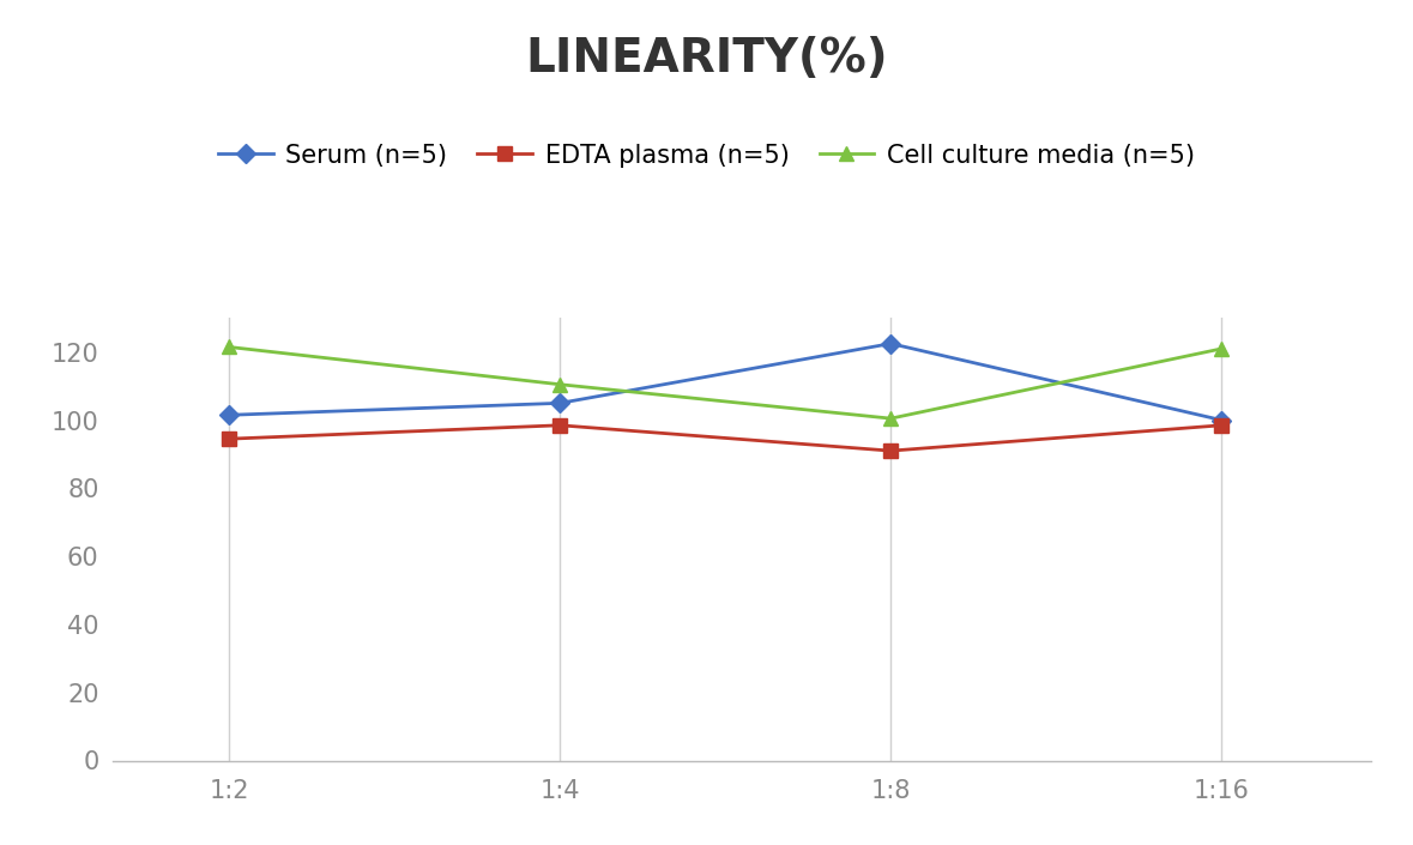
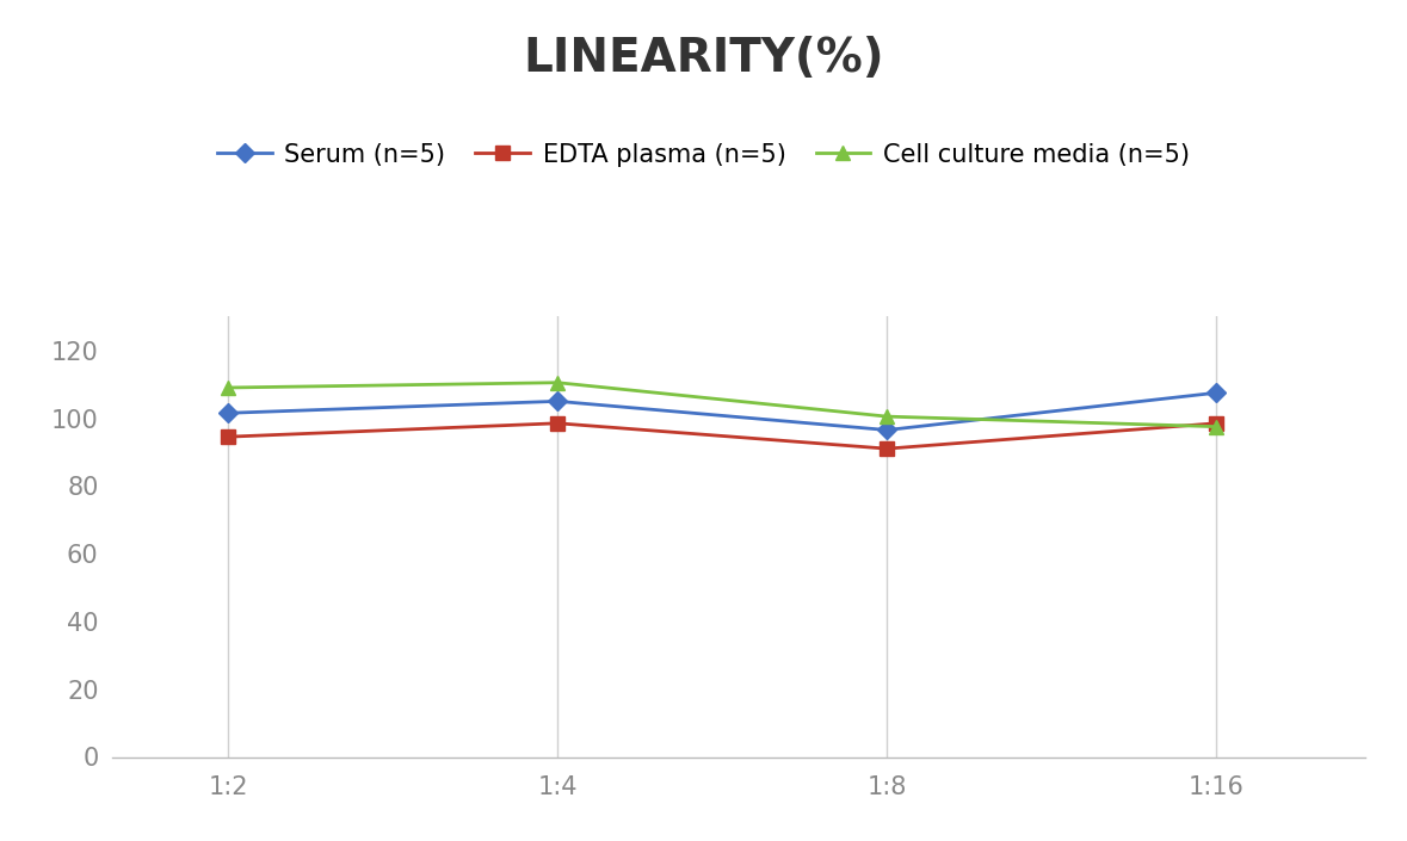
Cell culture media (n=5)/1:2: 121.5 -> 109.0
Serum (n=5)/1:8: 122.5 -> 96.5
Serum (n=5)/1:16: 100.0 -> 107.5
Cell culture media (n=5)/1:16: 121.0 -> 97.5
